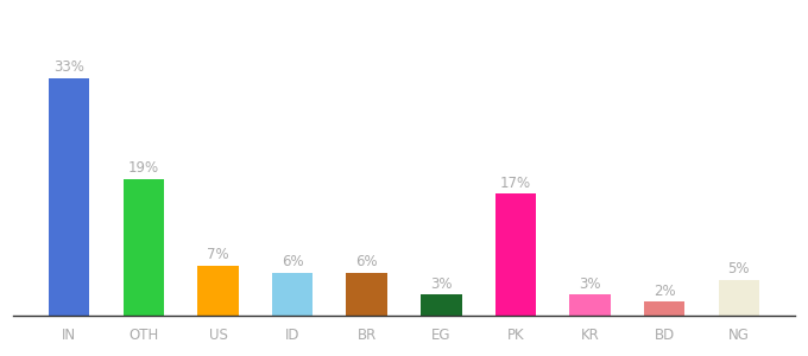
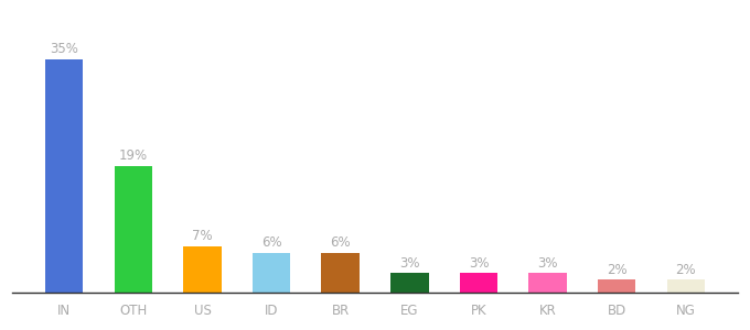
IN: 33% -> 35%
PK: 17% -> 3%
NG: 5% -> 2%
